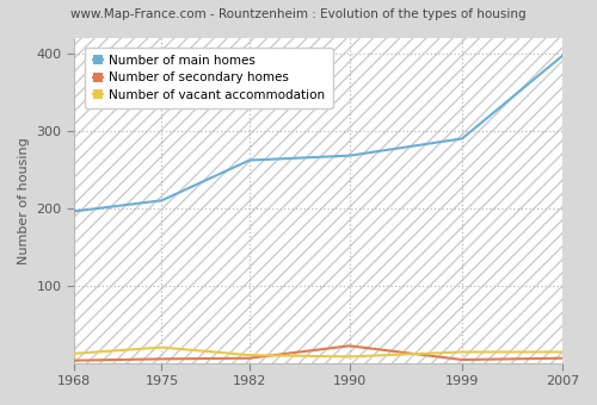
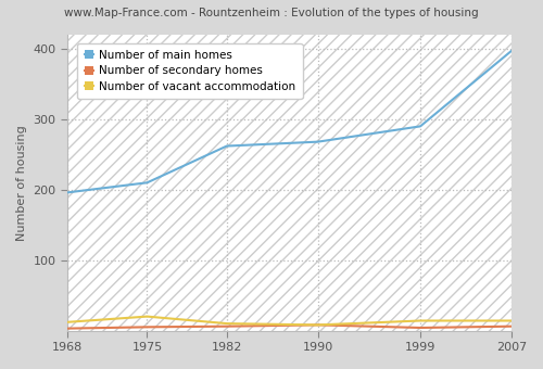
Number of secondary homes/1990: 22 -> 8
